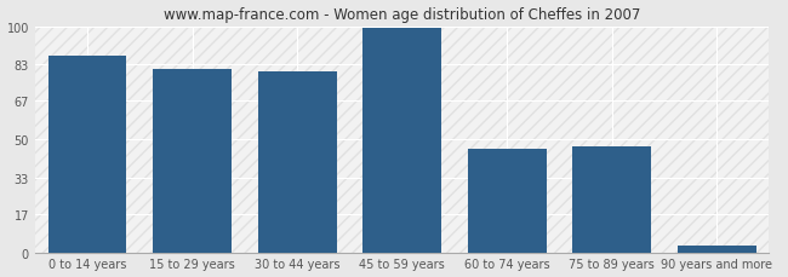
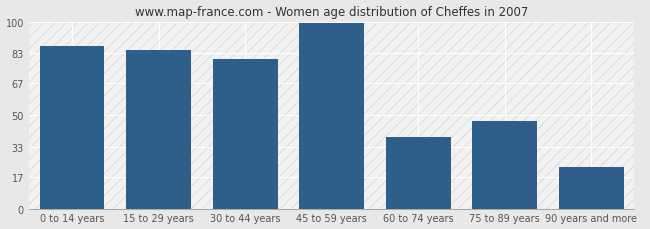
15 to 29 years: 81 -> 85
60 to 74 years: 46 -> 38
90 years and more: 3 -> 22
